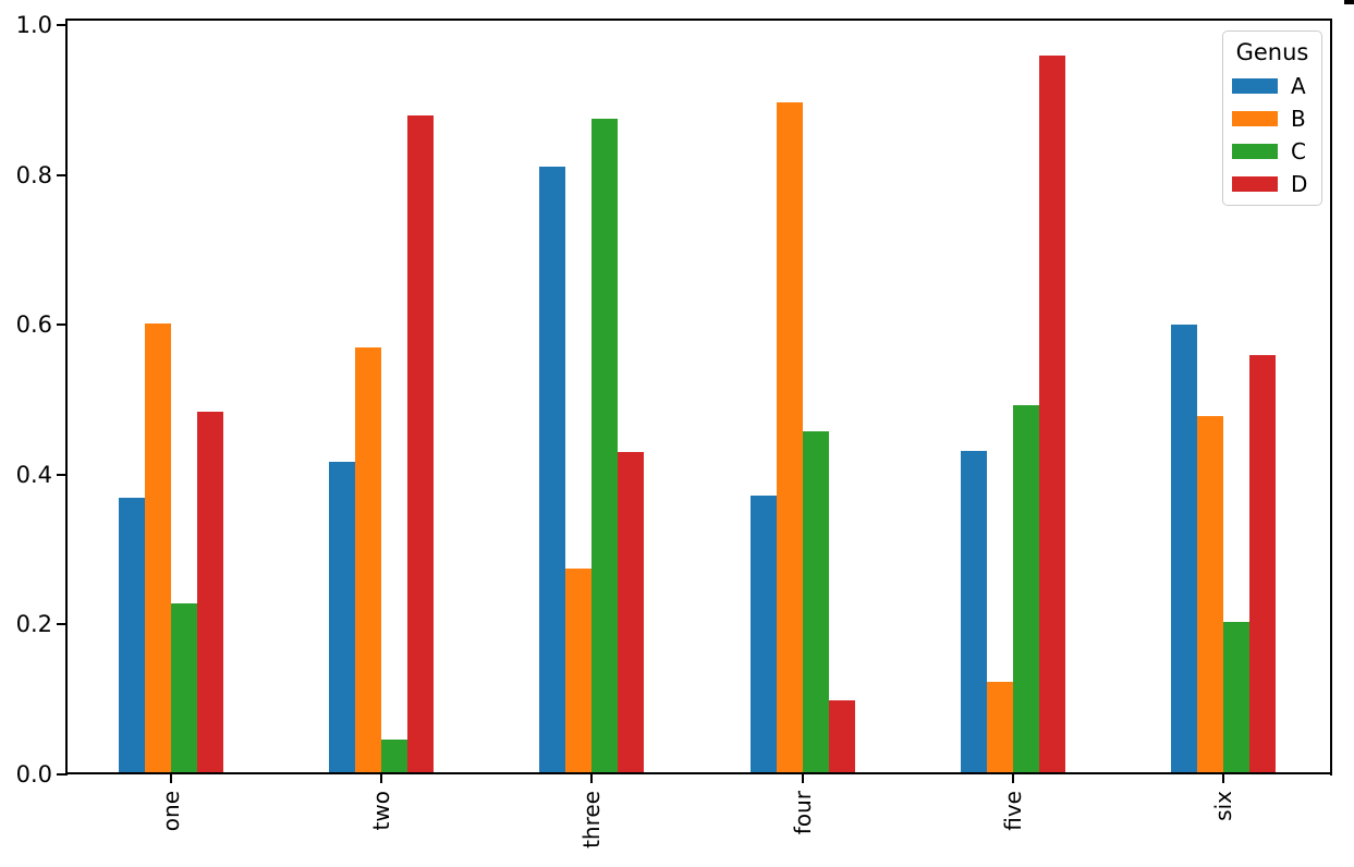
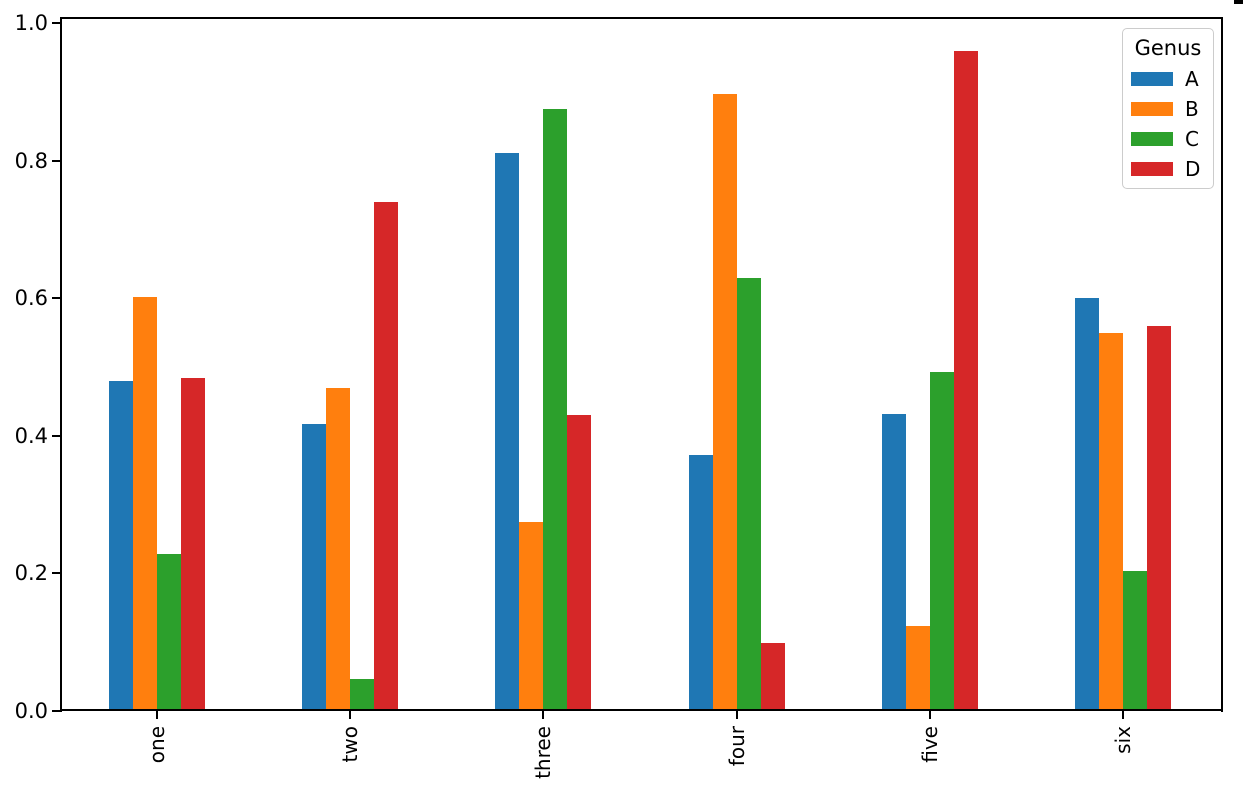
A/one: 0.37 -> 0.48
B/two: 0.57 -> 0.47
D/two: 0.88 -> 0.74
C/four: 0.46 -> 0.63
B/six: 0.48 -> 0.55
